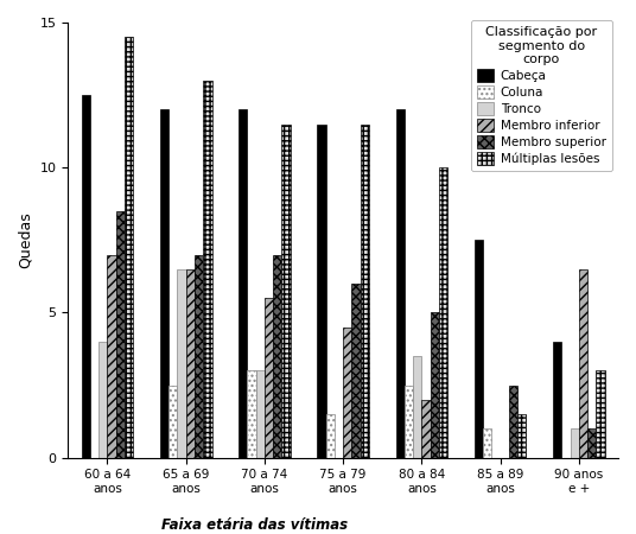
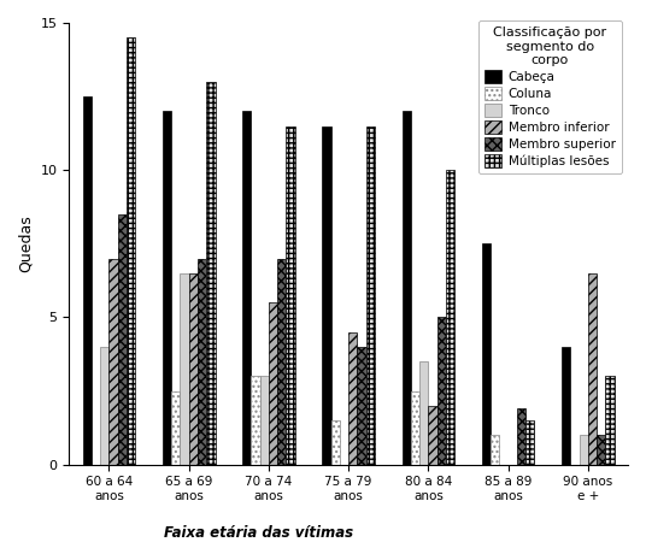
Membro superior/75 a 79 anos: 6.0 -> 4.0
Membro superior/85 a 89 anos: 2.5 -> 1.9
